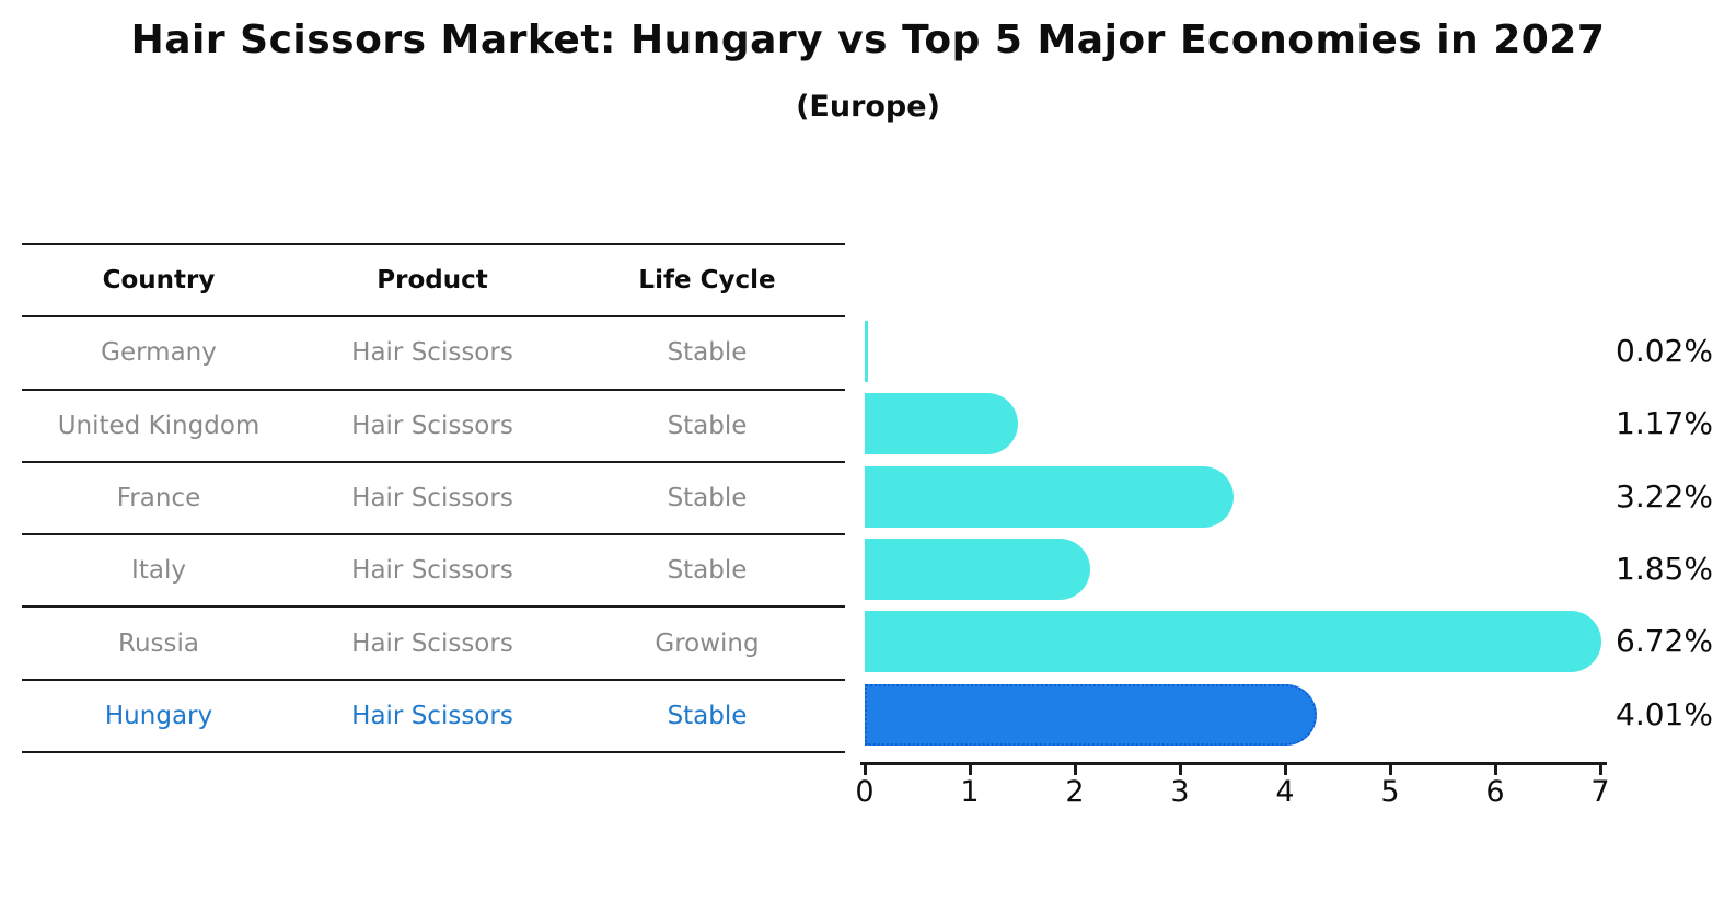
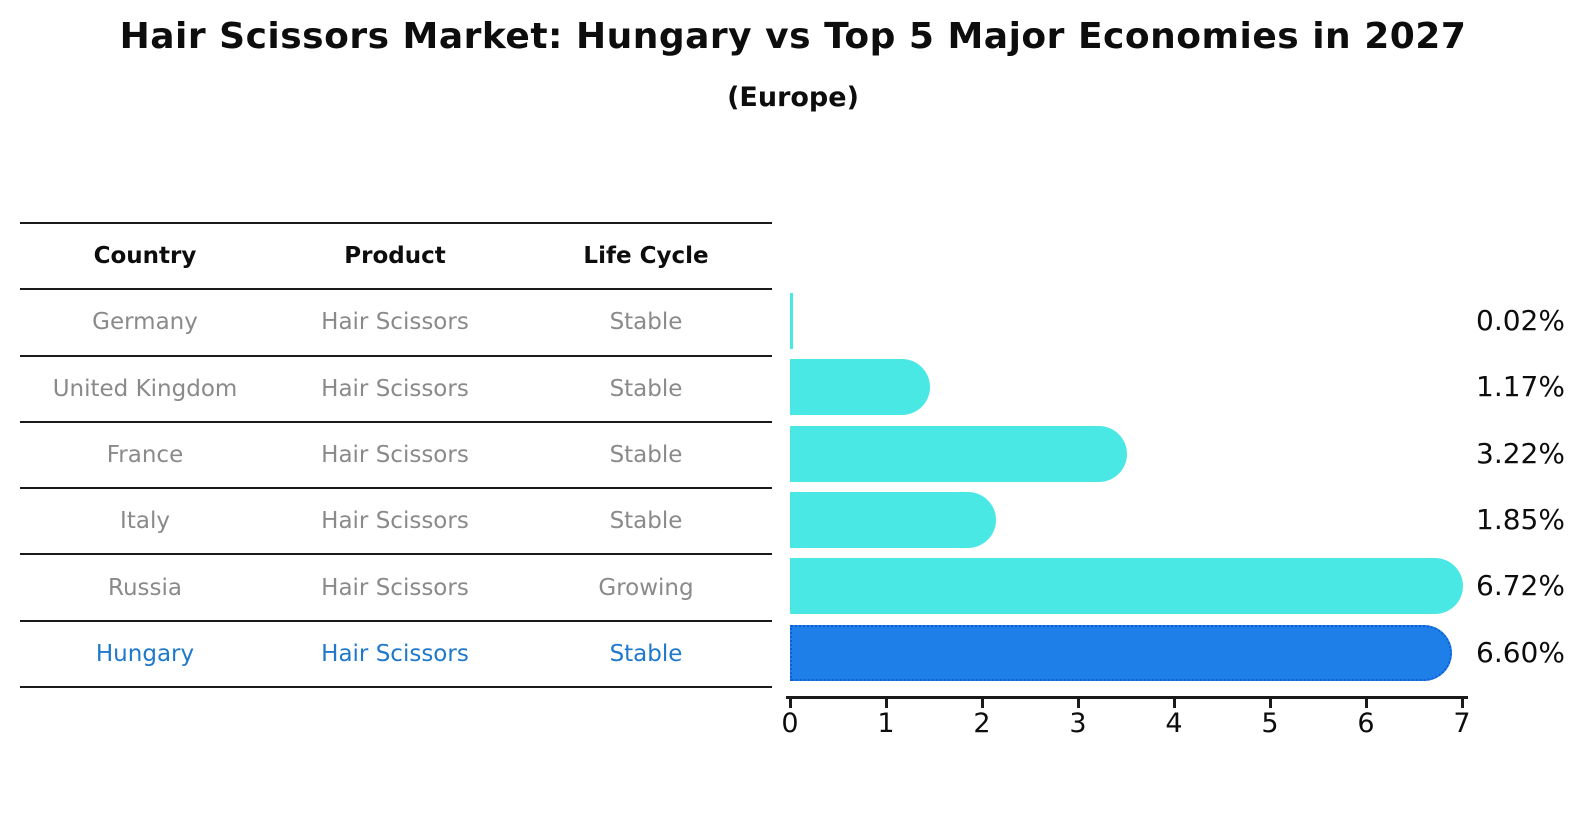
Hungary: 4.01% -> 6.60%
